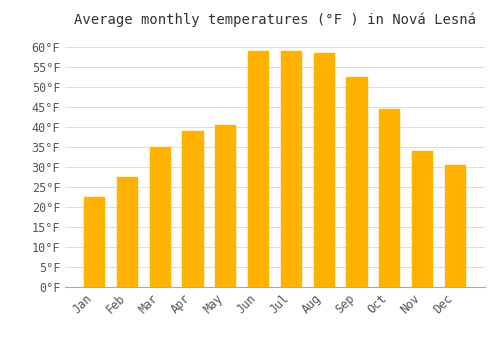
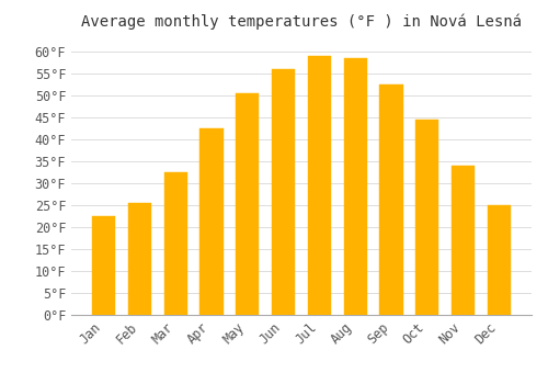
Feb: 27.5°F -> 25.5°F
Mar: 35.0°F -> 32.5°F
Apr: 39.0°F -> 42.5°F
May: 40.5°F -> 50.5°F
Jun: 59.0°F -> 56.0°F
Dec: 30.5°F -> 25.0°F
